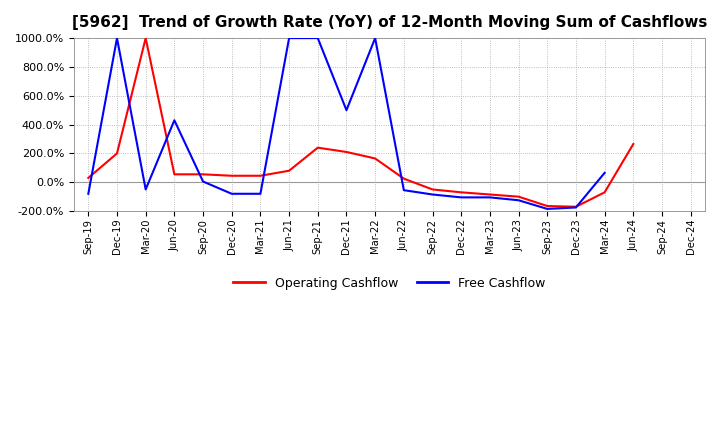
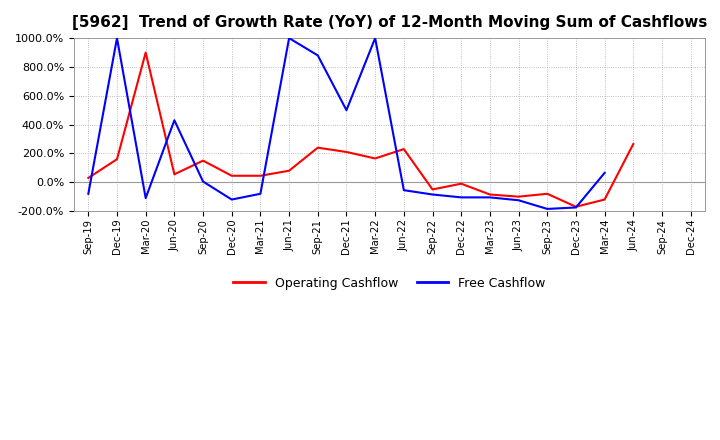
Operating Cashflow/Dec-19: 200% -> 160%
Operating Cashflow/Mar-20: 1000% -> 900%
Free Cashflow/Mar-20: -50% -> -110%
Operating Cashflow/Sep-20: 60% -> 150%
Free Cashflow/Dec-20: -80% -> -120%
Free Cashflow/Sep-21: 1000% -> 880%
Operating Cashflow/Jun-22: 20% -> 230%
Operating Cashflow/Dec-22: -70% -> -10%
Operating Cashflow/Sep-23: -160% -> -80%
Operating Cashflow/Mar-24: -70% -> -120%
